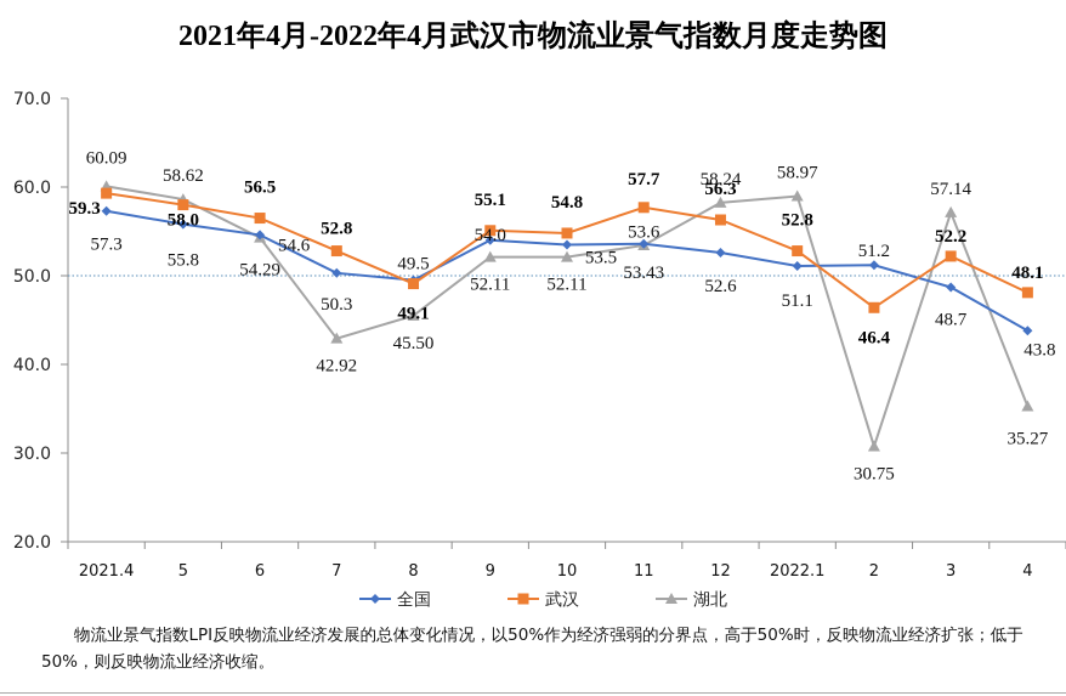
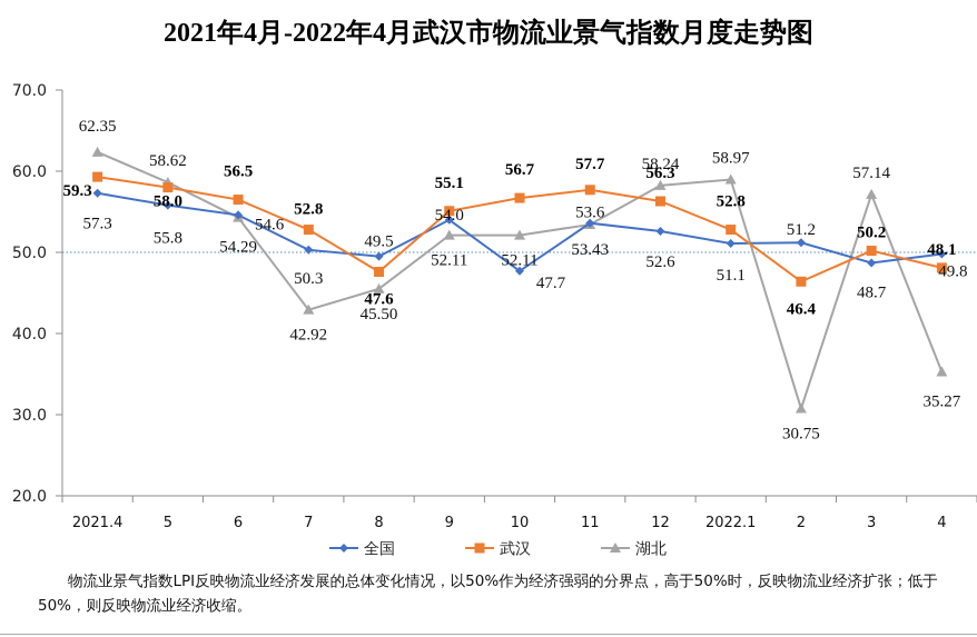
湖北/2021.4: 60.09 -> 62.35
武汉/8: 49.1 -> 47.6
全国/10: 53.5 -> 47.7
武汉/10: 54.8 -> 56.7
武汉/3: 52.2 -> 50.2
全国/4: 43.8 -> 49.8
